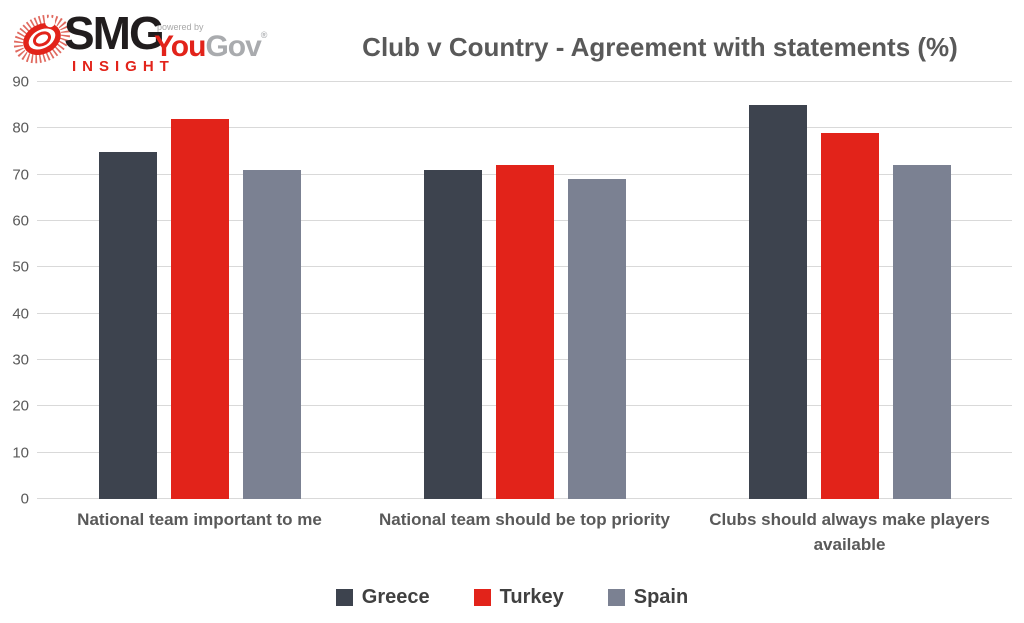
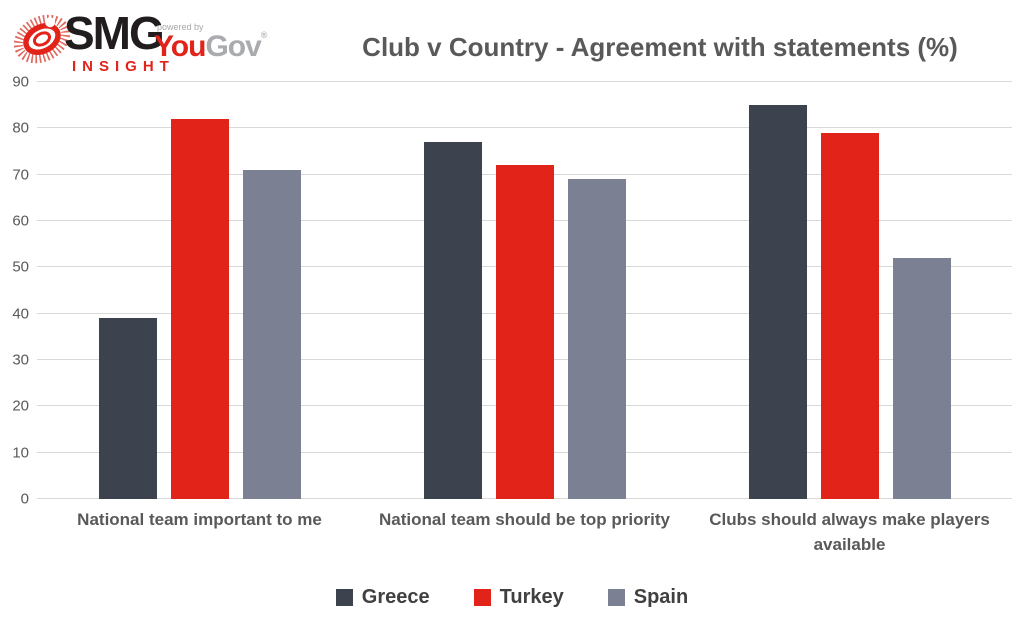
Greece/National team important to me: 75 -> 39
Greece/National team should be top priority: 71 -> 77
Spain/Clubs should always make players available: 72 -> 52
